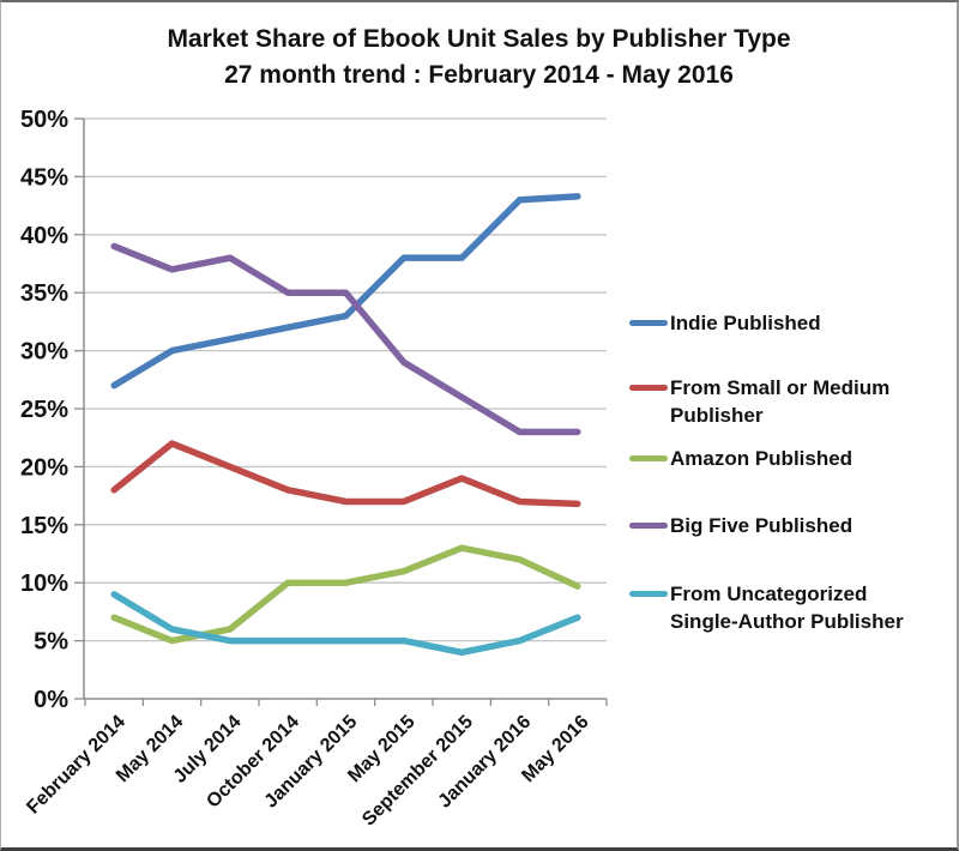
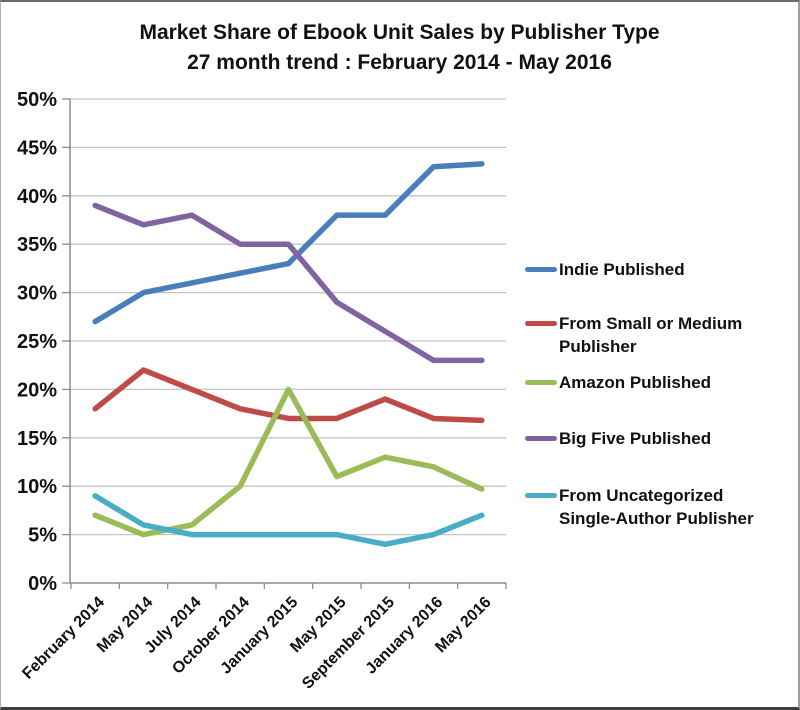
Amazon Published/January 2015: 10% -> 20%
